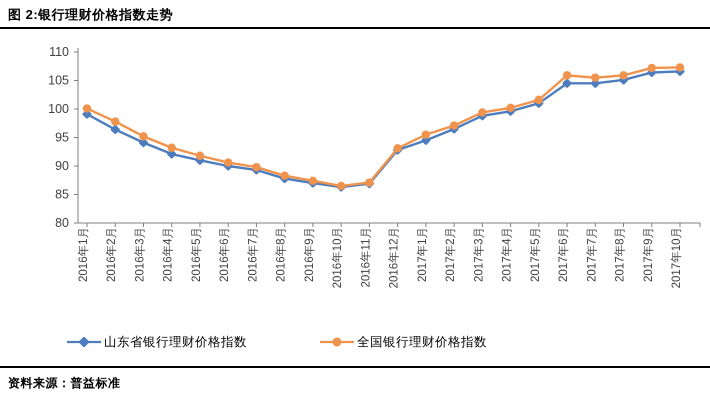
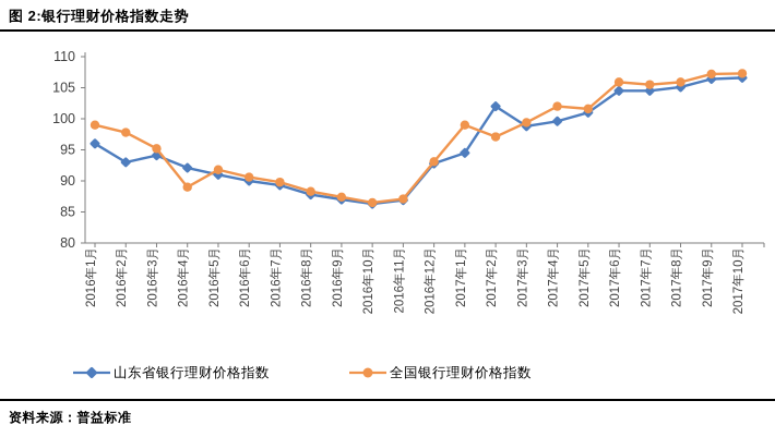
山东省银行理财价格指数/2016年1月: 99 -> 96
全国银行理财价格指数/2016年1月: 100 -> 99
山东省银行理财价格指数/2016年2月: 96 -> 93
全国银行理财价格指数/2016年4月: 93 -> 89
全国银行理财价格指数/2017年1月: 96 -> 99
山东省银行理财价格指数/2017年2月: 96 -> 102
全国银行理财价格指数/2017年4月: 100 -> 102
